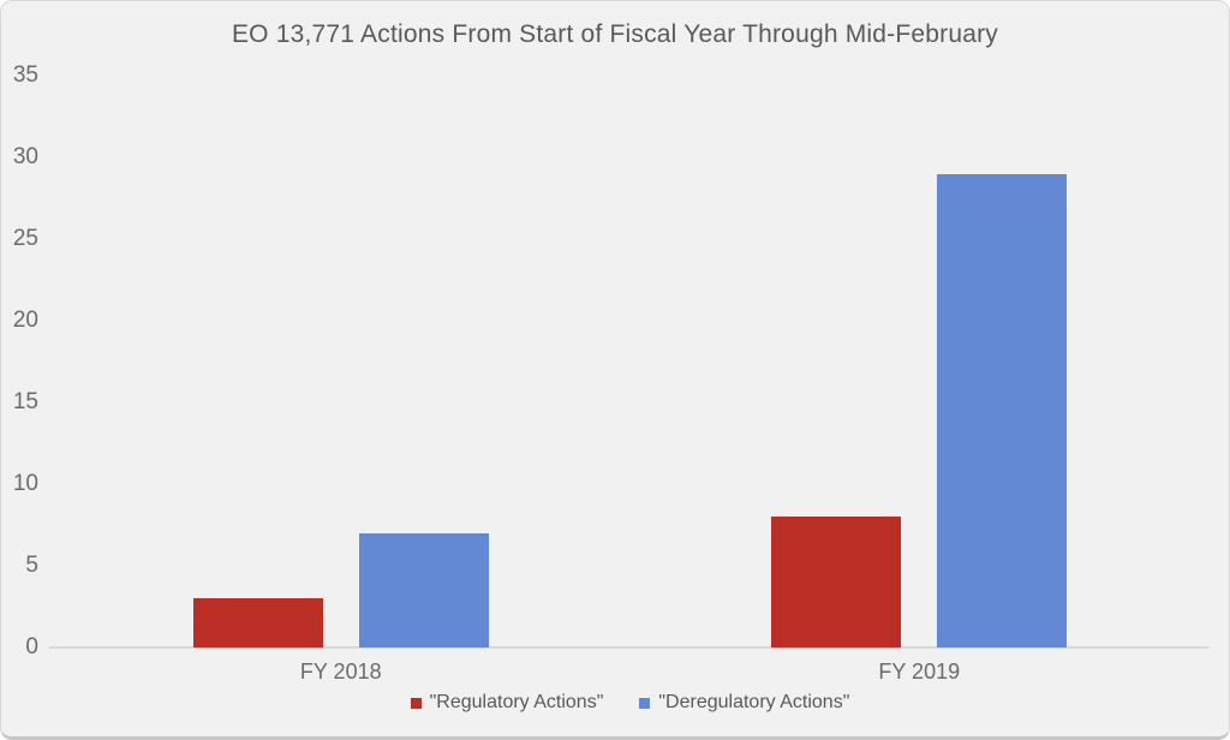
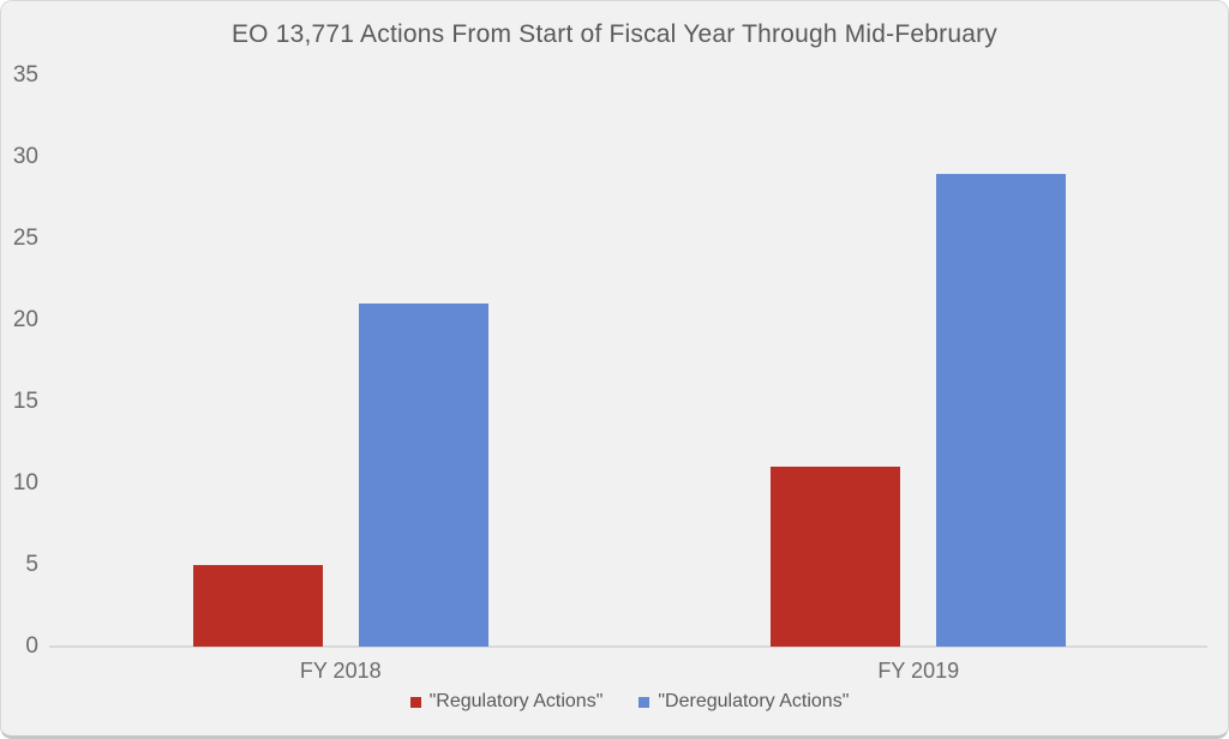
"Regulatory Actions"/FY 2018: 3 -> 5
"Deregulatory Actions"/FY 2018: 7 -> 21
"Regulatory Actions"/FY 2019: 8 -> 11
